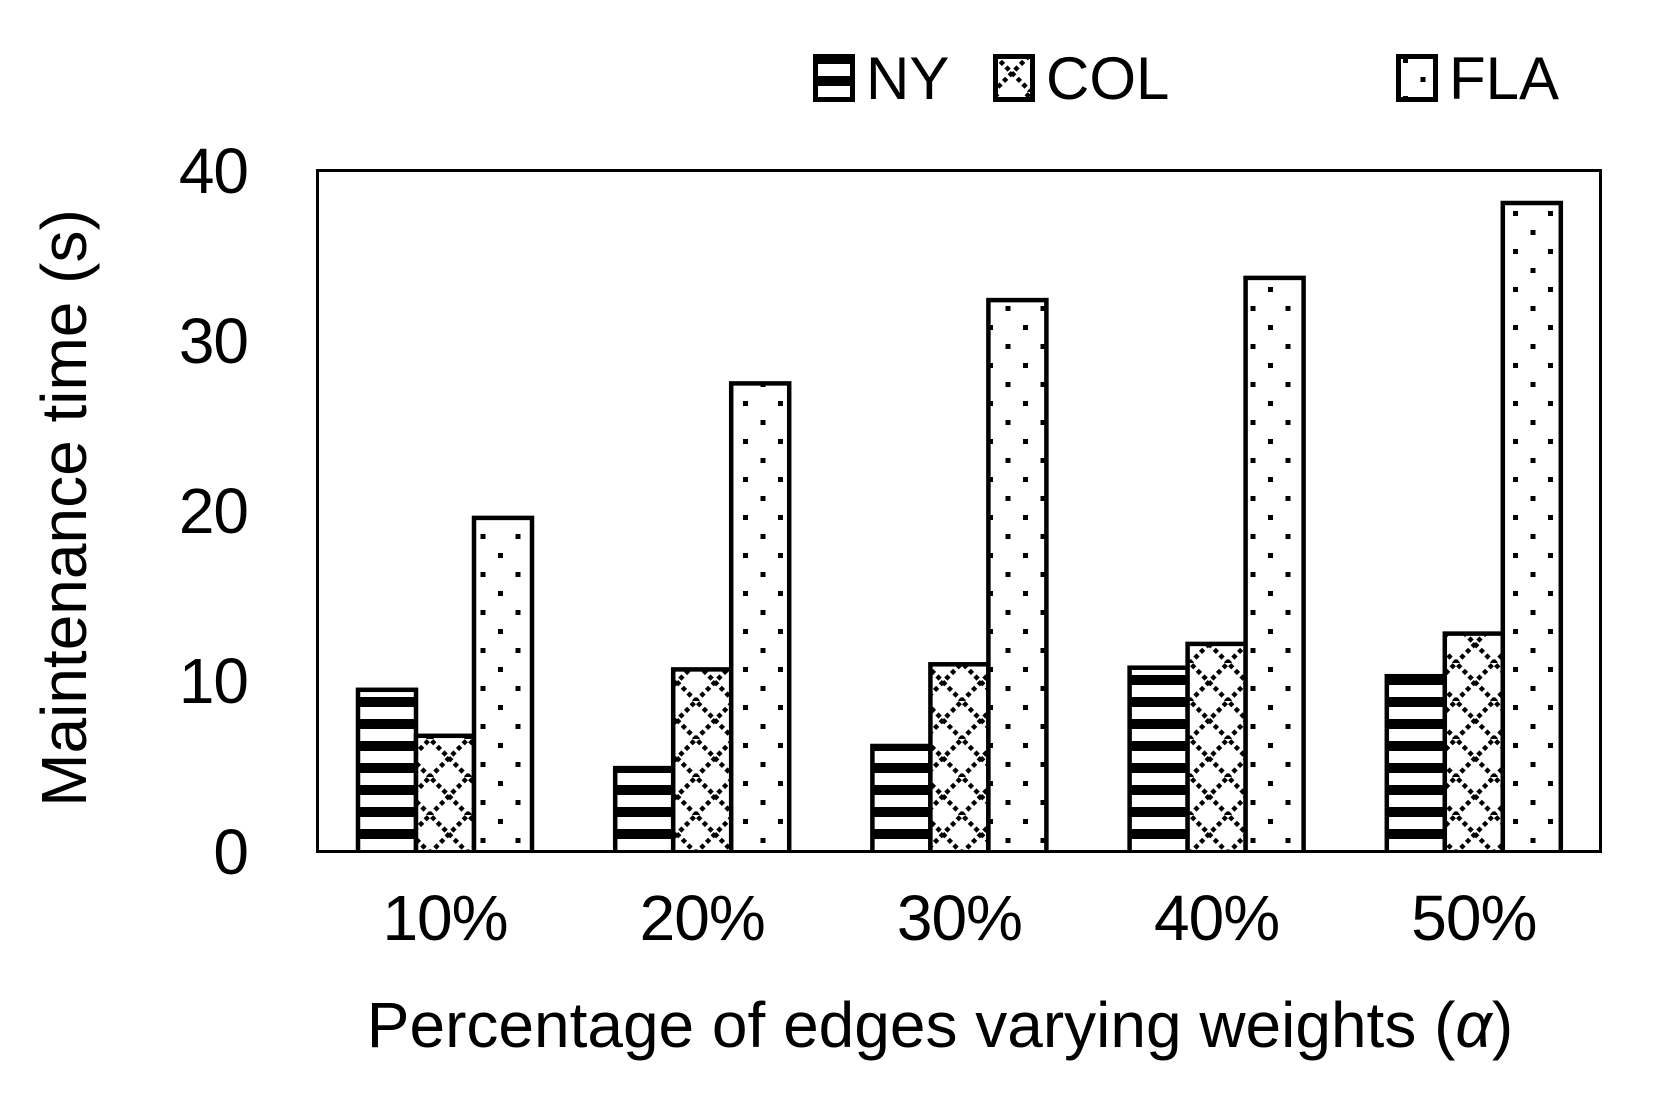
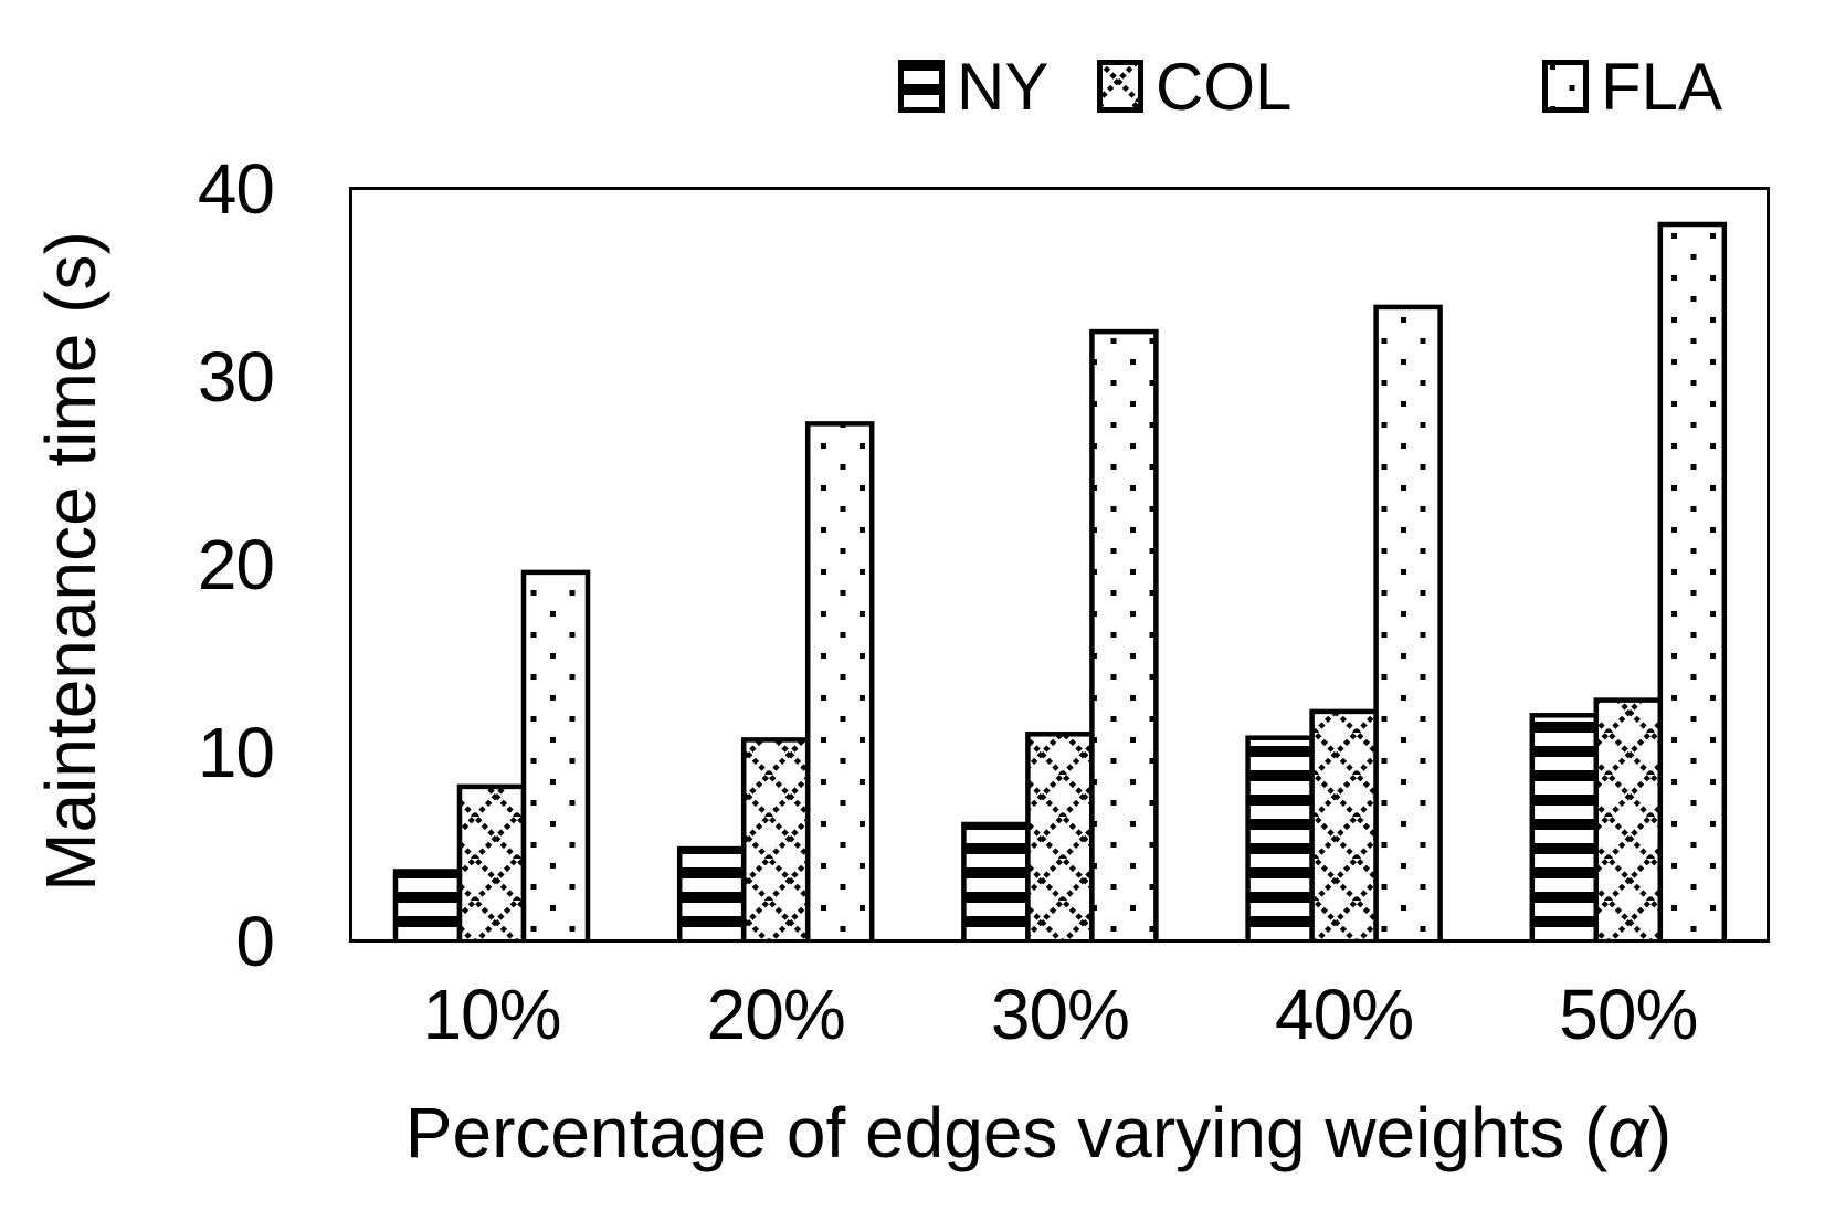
NY/10%: 9.5 -> 3.7
COL/10%: 6.8 -> 8.2
NY/50%: 10.3 -> 12.0
